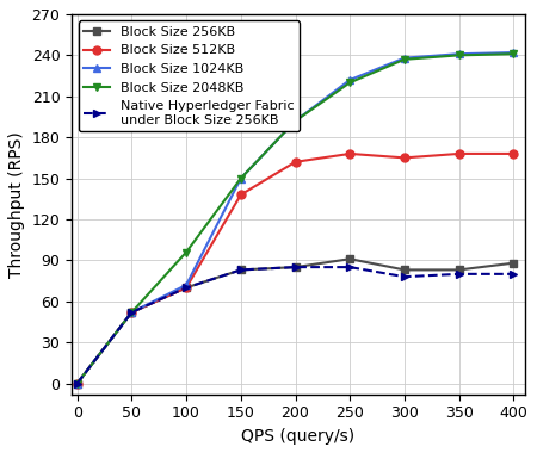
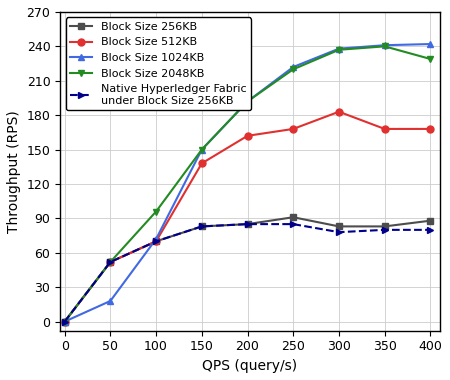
Block Size 1024KB/50: 52 -> 18
Block Size 512KB/300: 165 -> 183
Block Size 2048KB/400: 241 -> 229
